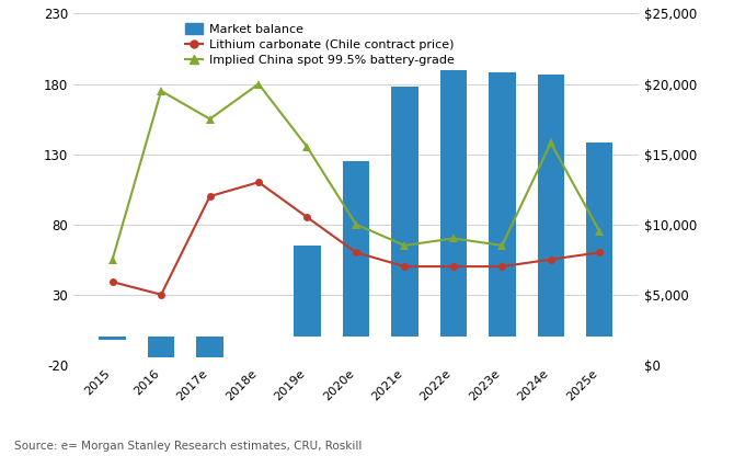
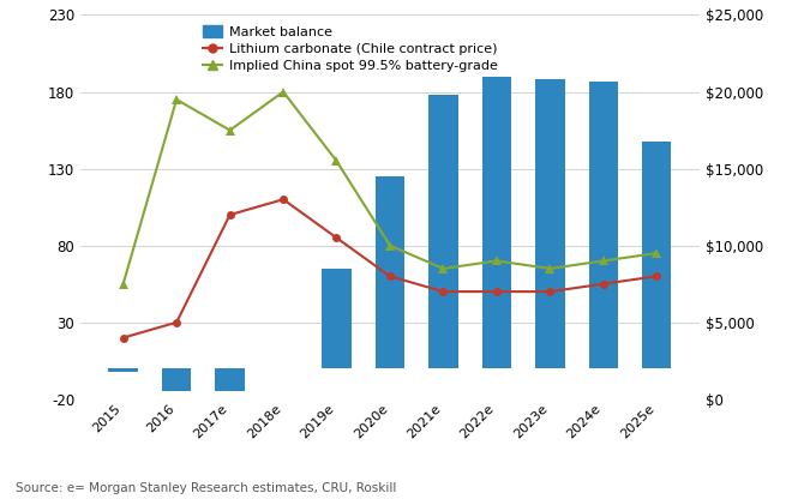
Lithium carbonate (Chile contract price)/2015: $5,900 -> $4,000
Implied China spot 99.5% battery-grade/2024e: $15,800 -> $9,000
Market balance/2025e: 138 -> 148
